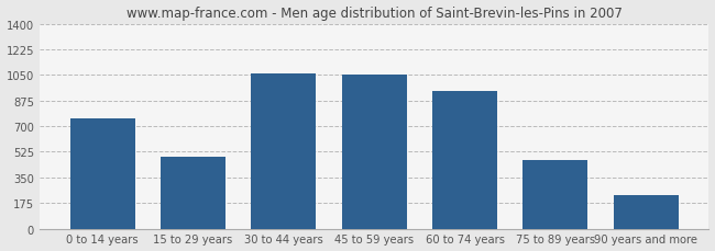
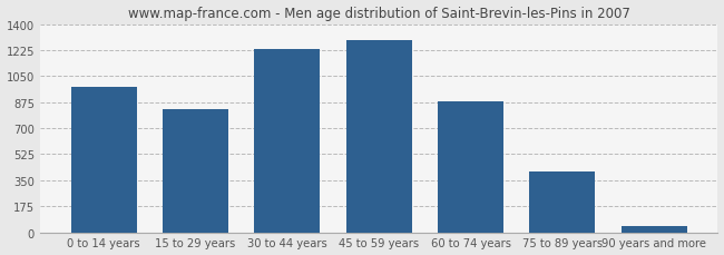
0 to 14 years: 750 -> 980
15 to 29 years: 490 -> 830
30 to 44 years: 1060 -> 1230
45 to 59 years: 1050 -> 1300
60 to 74 years: 940 -> 880
75 to 89 years: 470 -> 410
90 years and more: 230 -> 40
